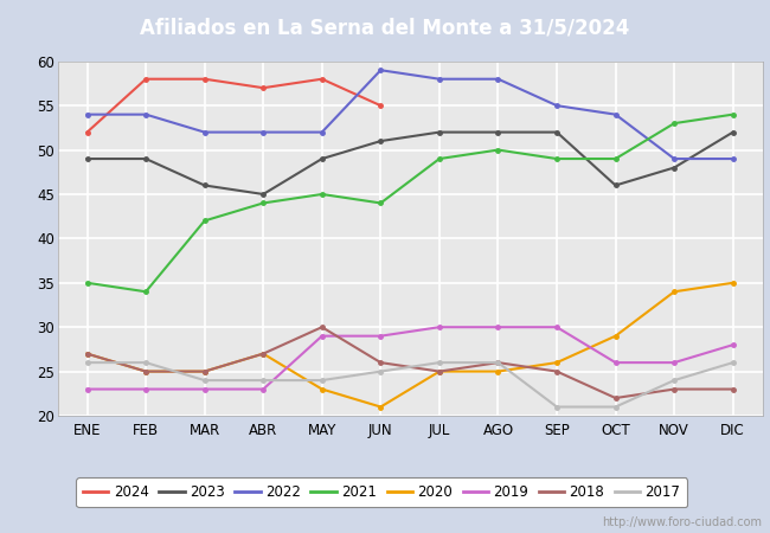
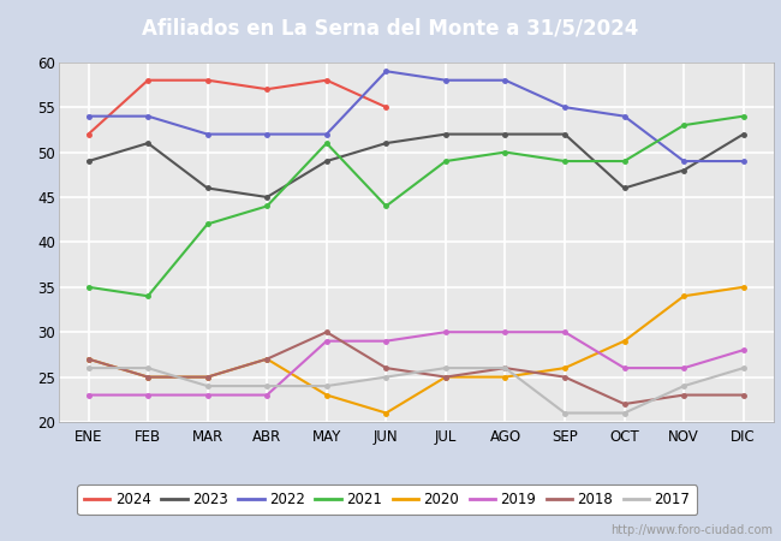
2023/FEB: 49 -> 51
2021/MAY: 45 -> 51
